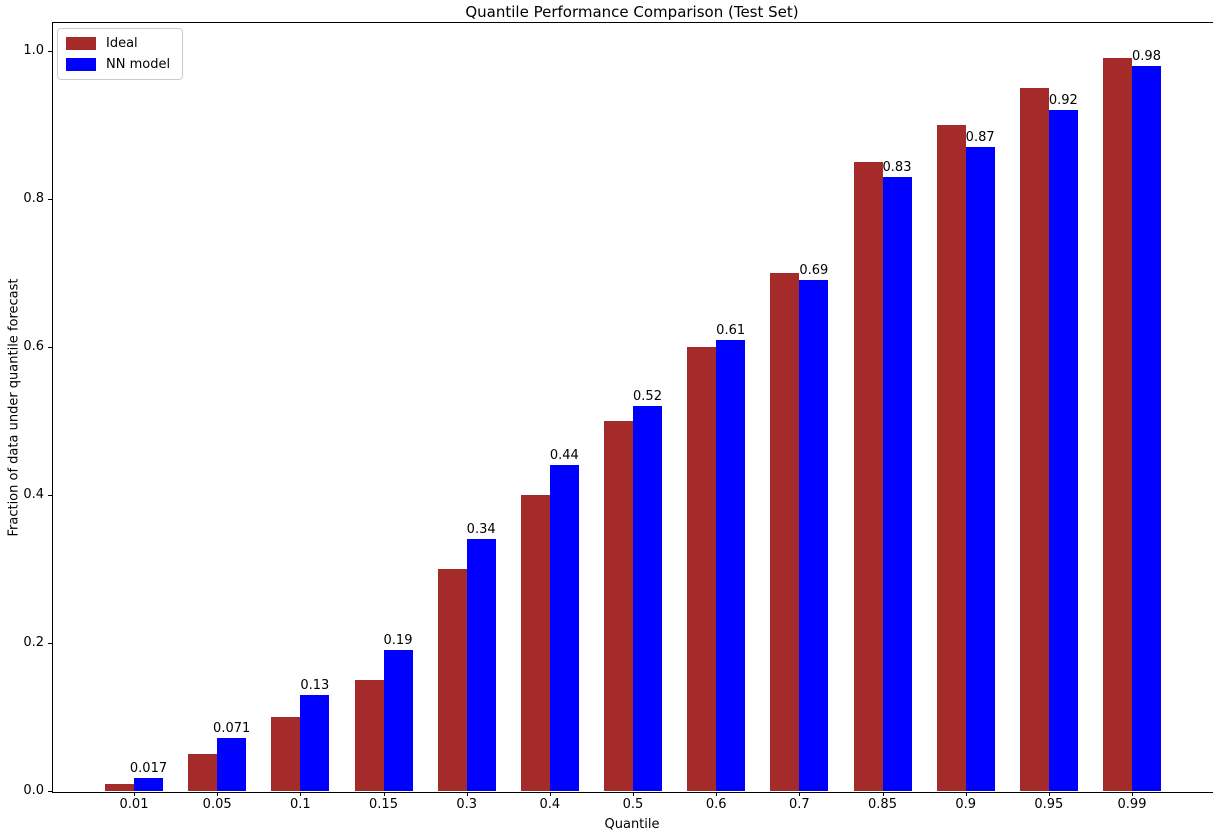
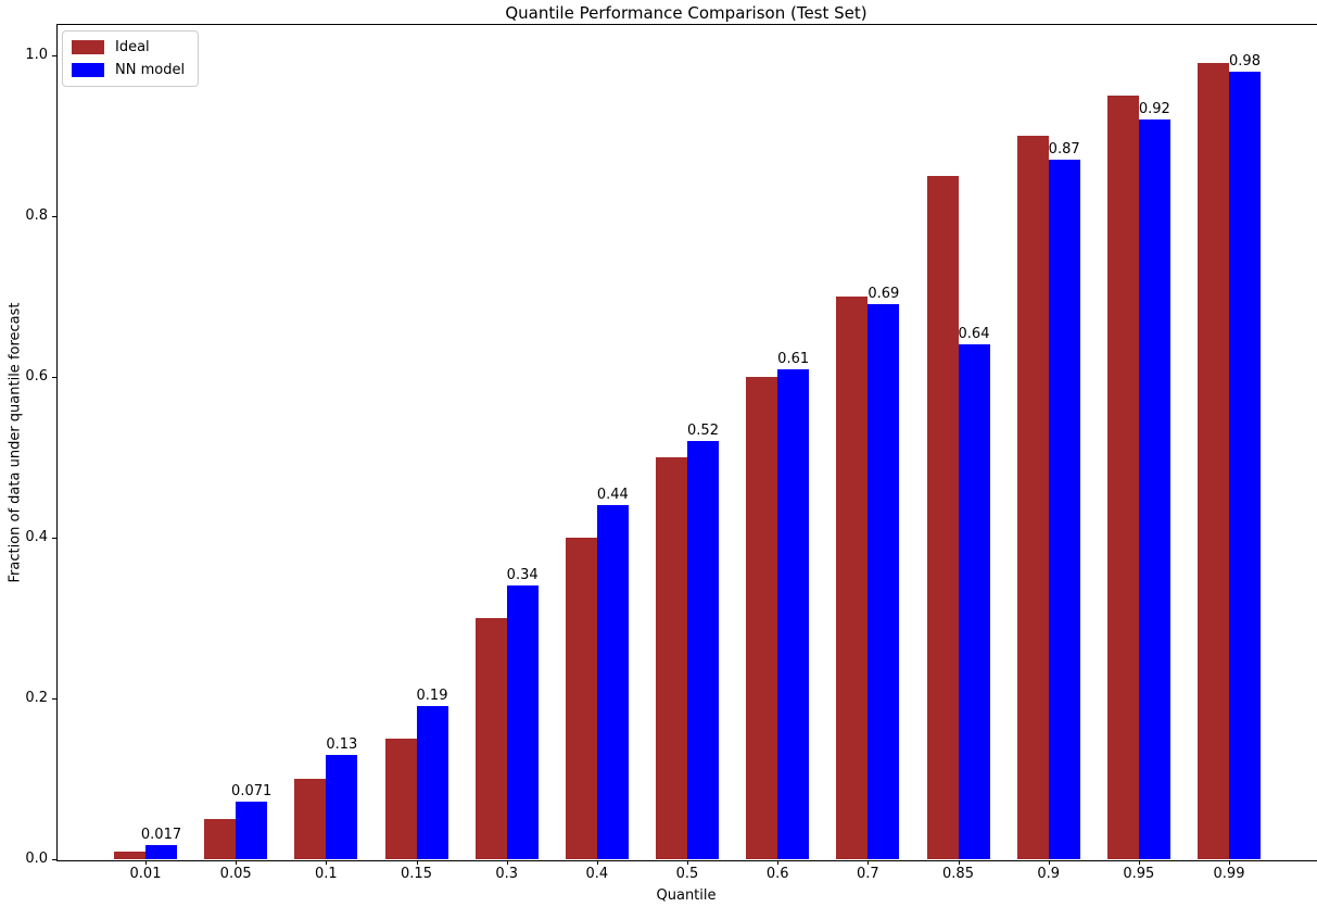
NN model/0.85: 0.83 -> 0.64
